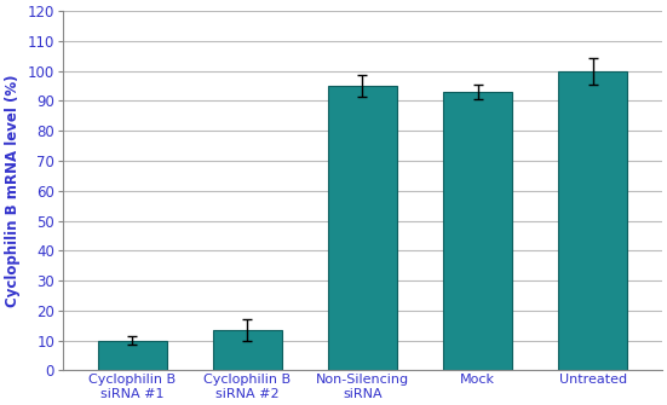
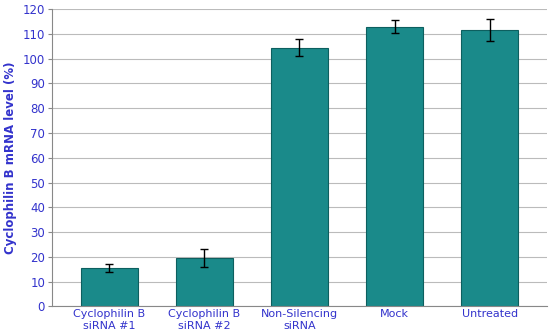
Cyclophilin B siRNA #1: 10.0 -> 15.5
Cyclophilin B siRNA #2: 13.5 -> 19.5
Non-Silencing siRNA: 95.0 -> 104.5
Mock: 93.0 -> 113.0
Untreated: 100.0 -> 111.5
